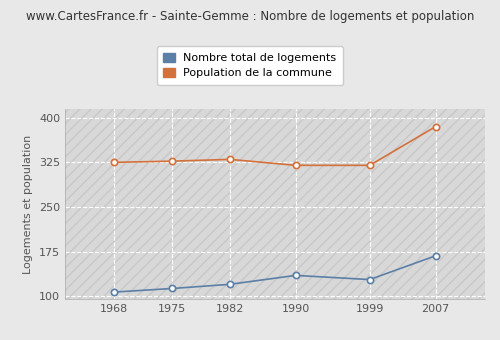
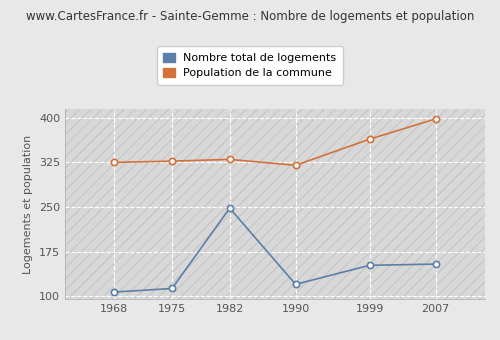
Nombre total de logements/1982: 120 -> 248
Nombre total de logements/1990: 135 -> 120
Nombre total de logements/1999: 128 -> 152
Population de la commune/1999: 320 -> 364
Nombre total de logements/2007: 168 -> 154
Population de la commune/2007: 385 -> 398
